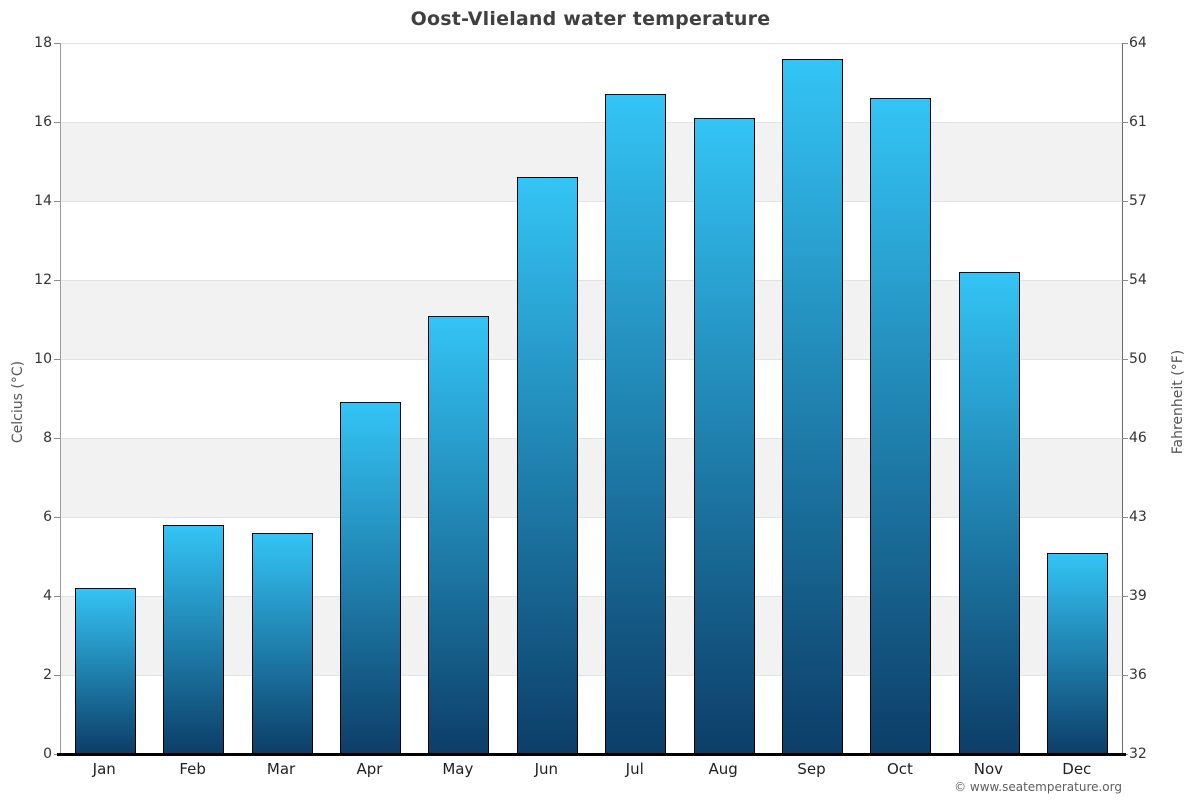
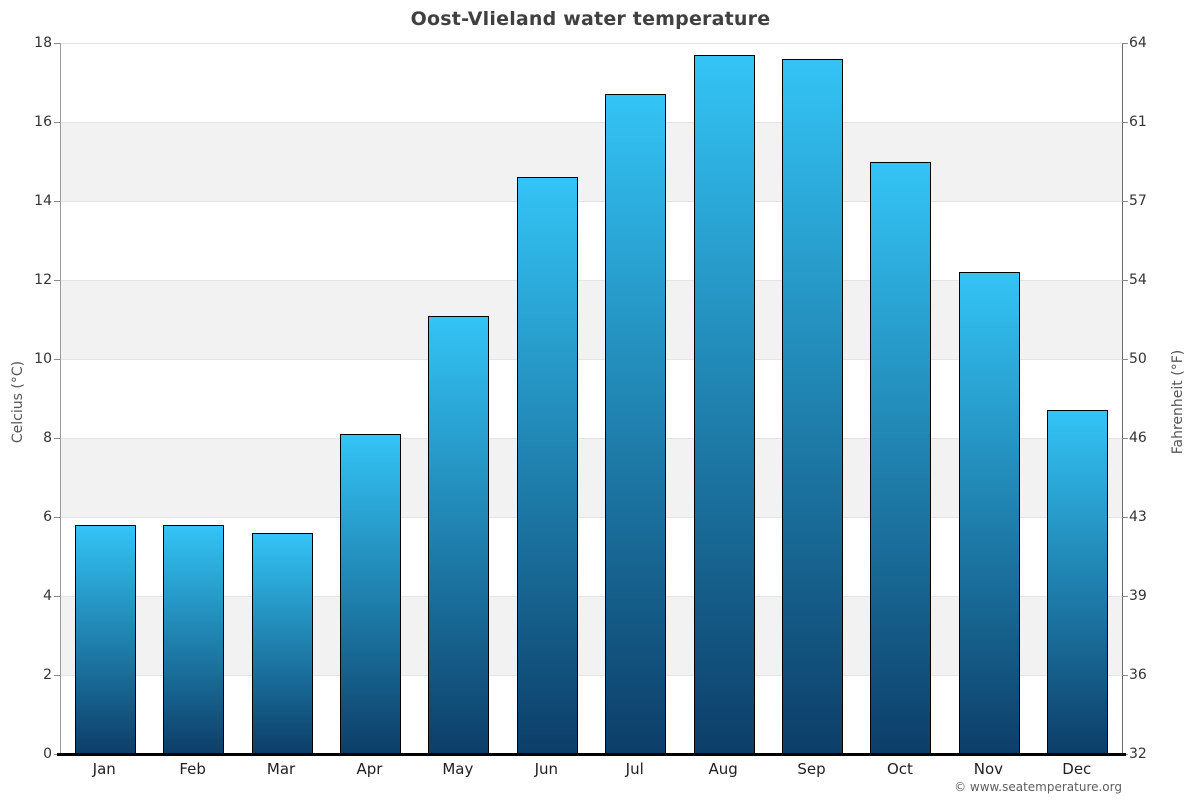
Jan: 4.2 -> 5.8
Apr: 8.9 -> 8.1
Aug: 16.1 -> 17.7
Oct: 16.6 -> 15.0
Dec: 5.1 -> 8.7
